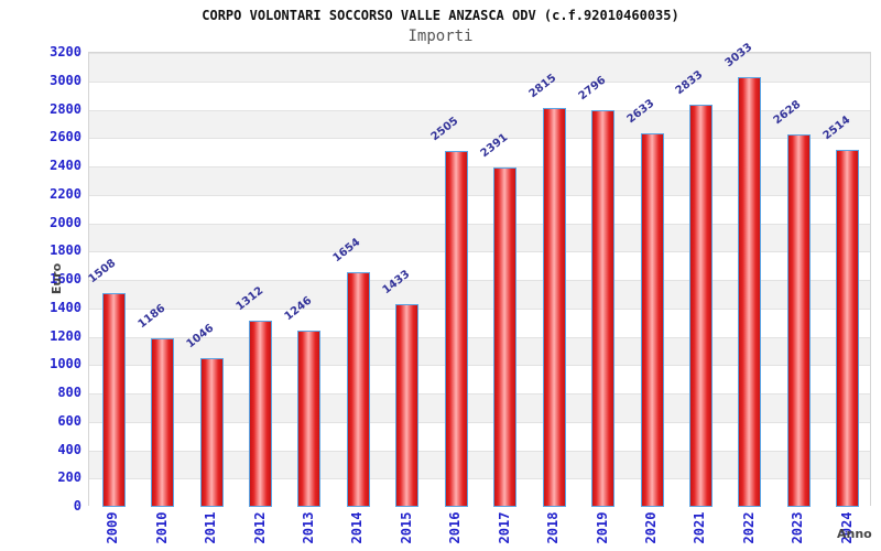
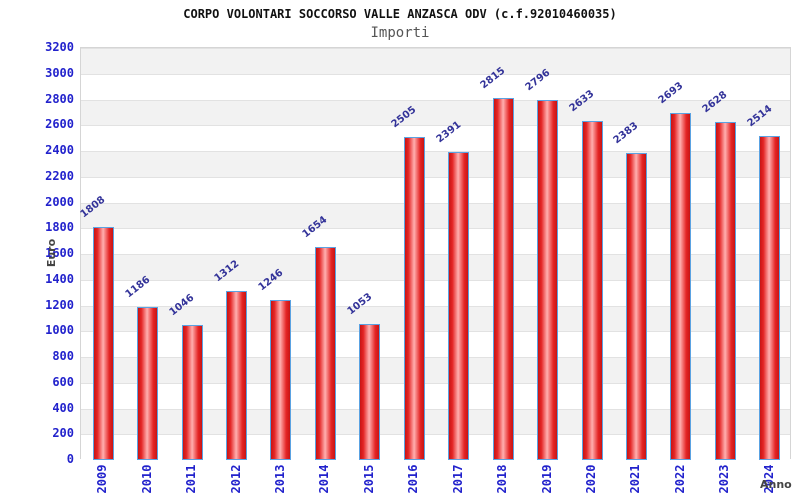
2009: 1508 -> 1808
2015: 1433 -> 1053
2021: 2833 -> 2383
2022: 3033 -> 2693
